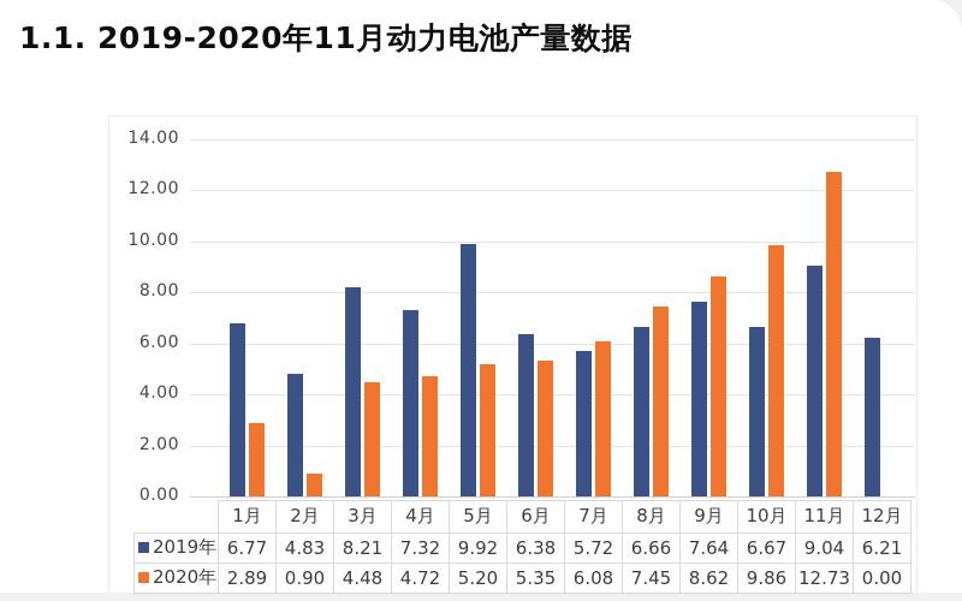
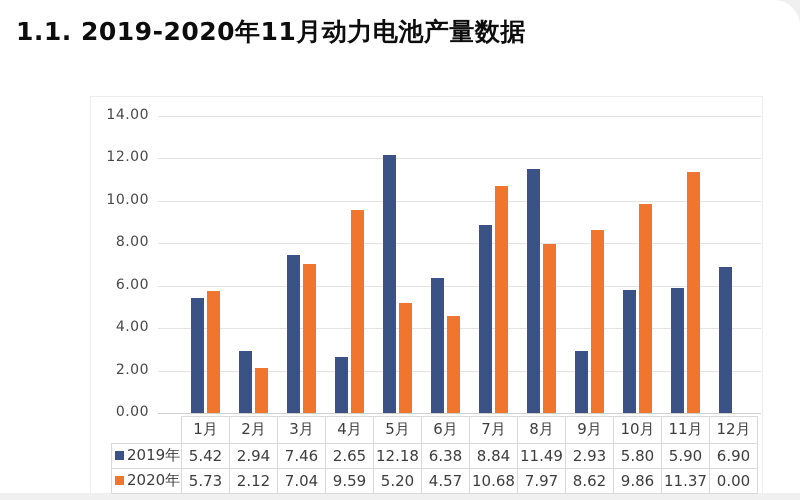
2019年/1月: 6.77 -> 5.42
2020年/1月: 2.89 -> 5.73
2019年/2月: 4.83 -> 2.94
2020年/2月: 0.90 -> 2.12
2019年/3月: 8.21 -> 7.46
2020年/3月: 4.48 -> 7.04
2019年/4月: 7.32 -> 2.65
2020年/4月: 4.72 -> 9.59
2019年/5月: 9.92 -> 12.18
2020年/6月: 5.35 -> 4.57
2019年/7月: 5.72 -> 8.84
2020年/7月: 6.08 -> 10.68
2019年/8月: 6.66 -> 11.49
2020年/8月: 7.45 -> 7.97
2019年/9月: 7.64 -> 2.93
2019年/10月: 6.67 -> 5.80
2019年/11月: 9.04 -> 5.90
2020年/11月: 12.73 -> 11.37
2019年/12月: 6.21 -> 6.90
